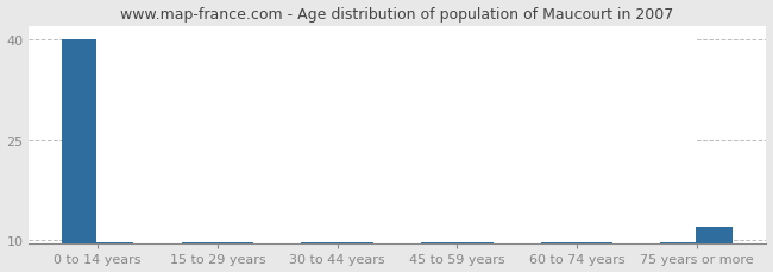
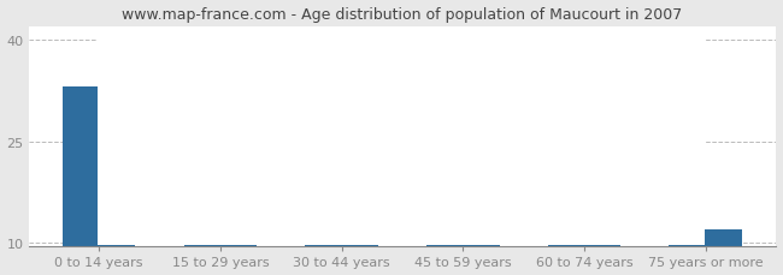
0 to 14 years: 40 -> 33
